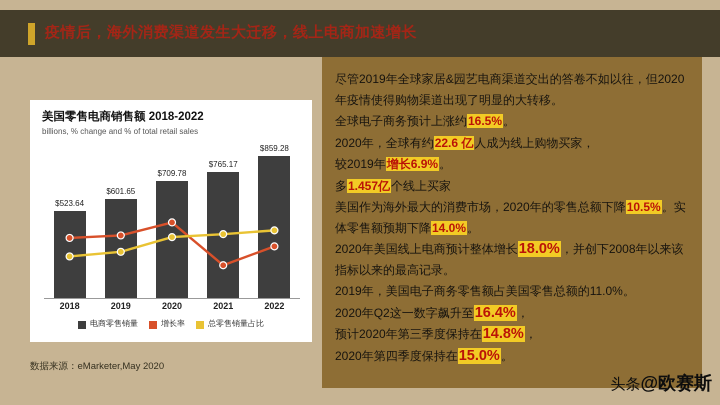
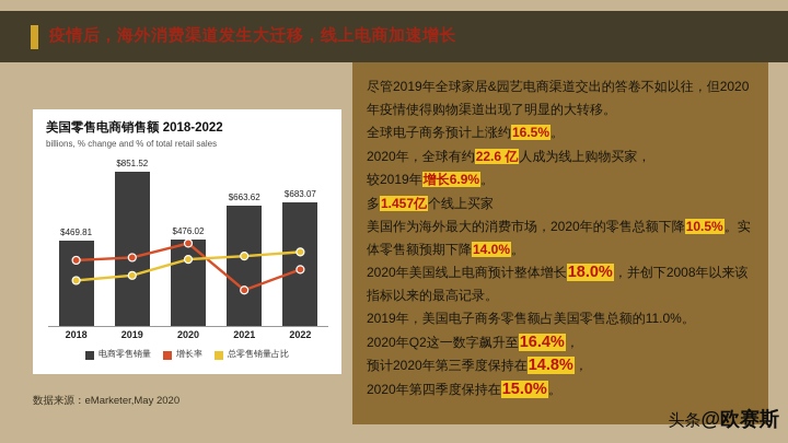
电商零售销量/2018: $523.64 -> $469.81
电商零售销量/2019: $601.65 -> $851.52
电商零售销量/2020: $709.78 -> $476.02
电商零售销量/2021: $765.17 -> $663.62
电商零售销量/2022: $859.28 -> $683.07
